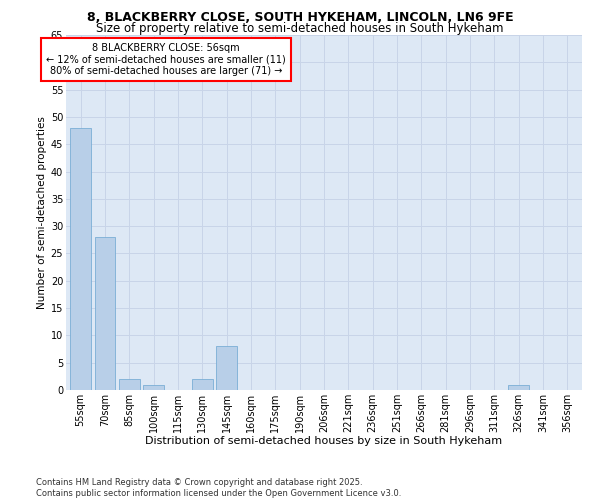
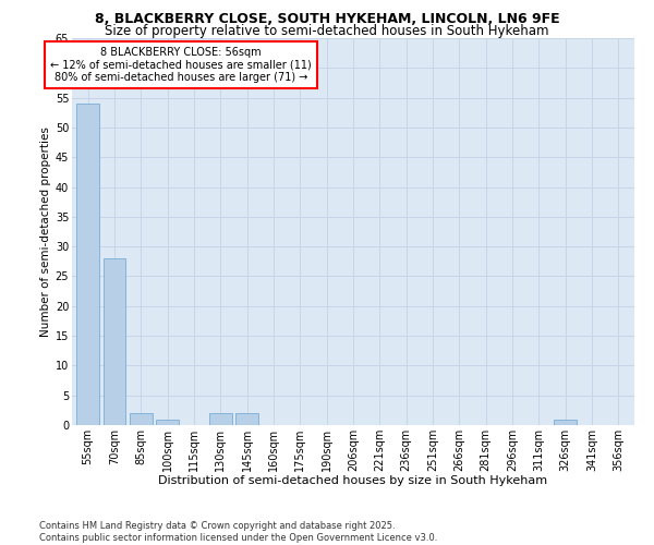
55sqm: 48 -> 54
145sqm: 8 -> 2
